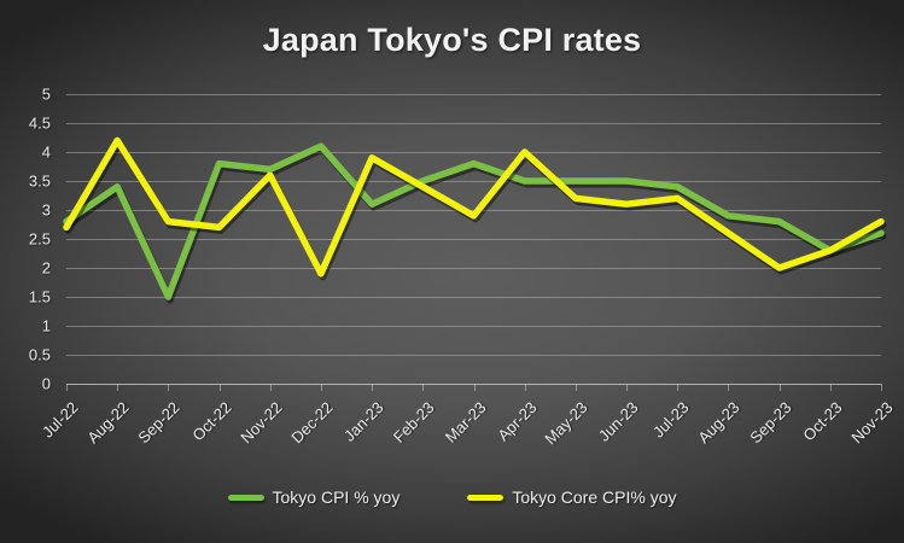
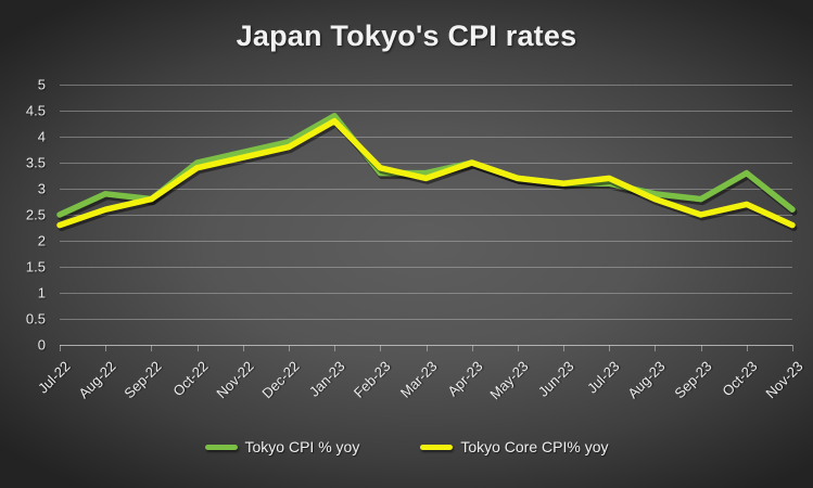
Tokyo CPI % yoy/Jul-22: 2.8 -> 2.5
Tokyo Core CPI% yoy/Jul-22: 2.7 -> 2.3
Tokyo CPI % yoy/Aug-22: 3.4 -> 2.9
Tokyo Core CPI% yoy/Aug-22: 4.2 -> 2.6
Tokyo CPI % yoy/Sep-22: 1.5 -> 2.8
Tokyo CPI % yoy/Oct-22: 3.8 -> 3.5
Tokyo Core CPI% yoy/Oct-22: 2.7 -> 3.4
Tokyo CPI % yoy/Dec-22: 4.1 -> 3.9
Tokyo Core CPI% yoy/Dec-22: 1.9 -> 3.8
Tokyo CPI % yoy/Jan-23: 3.1 -> 4.4
Tokyo Core CPI% yoy/Jan-23: 3.9 -> 4.3
Tokyo CPI % yoy/Feb-23: 3.5 -> 3.3
Tokyo CPI % yoy/Mar-23: 3.8 -> 3.3
Tokyo Core CPI% yoy/Mar-23: 2.9 -> 3.2
Tokyo Core CPI% yoy/Apr-23: 4.0 -> 3.5
Tokyo CPI % yoy/May-23: 3.5 -> 3.2
Tokyo CPI % yoy/Jun-23: 3.5 -> 3.1
Tokyo CPI % yoy/Jul-23: 3.4 -> 3.1
Tokyo Core CPI% yoy/Aug-23: 2.6 -> 2.8
Tokyo Core CPI% yoy/Sep-23: 2.0 -> 2.5
Tokyo CPI % yoy/Oct-23: 2.3 -> 3.3
Tokyo Core CPI% yoy/Oct-23: 2.3 -> 2.7
Tokyo Core CPI% yoy/Nov-23: 2.8 -> 2.3
